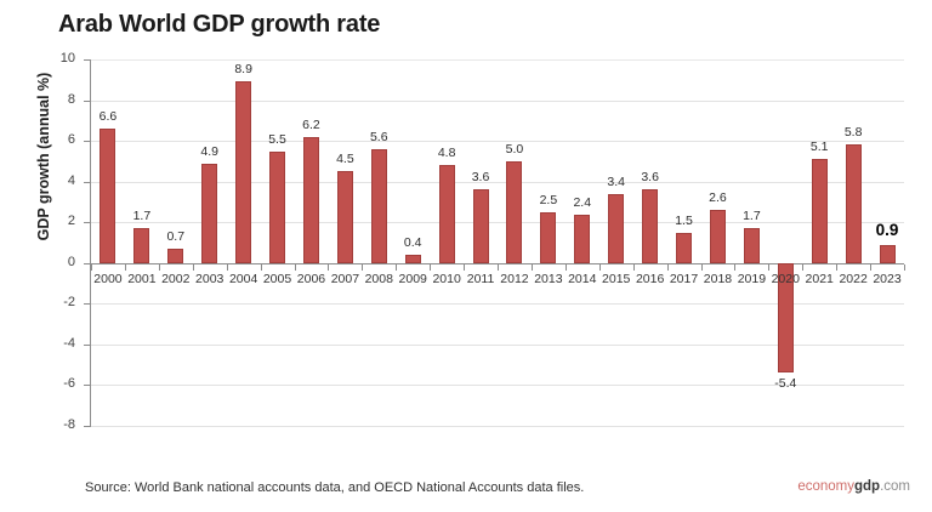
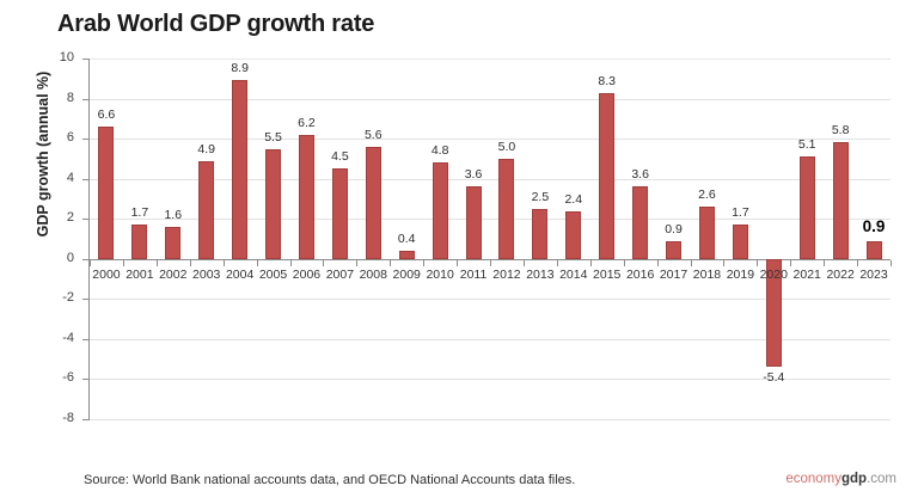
2002: 0.7 -> 1.6
2015: 3.4 -> 8.3
2017: 1.5 -> 0.9
